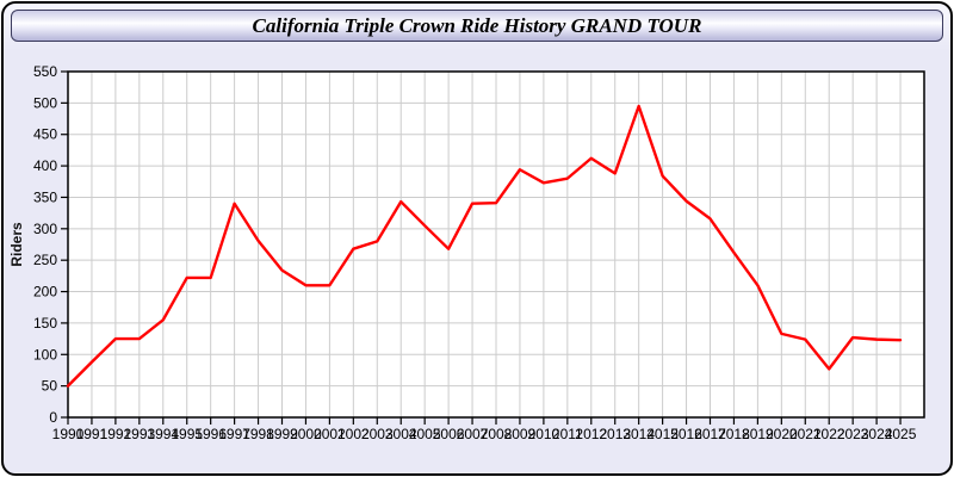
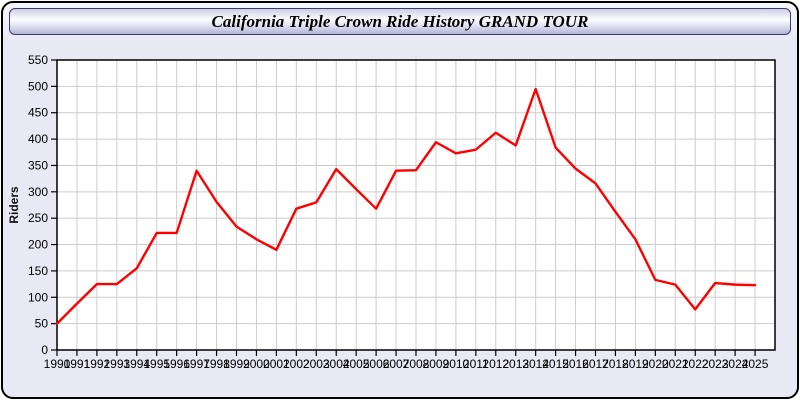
2001: 210 -> 190
